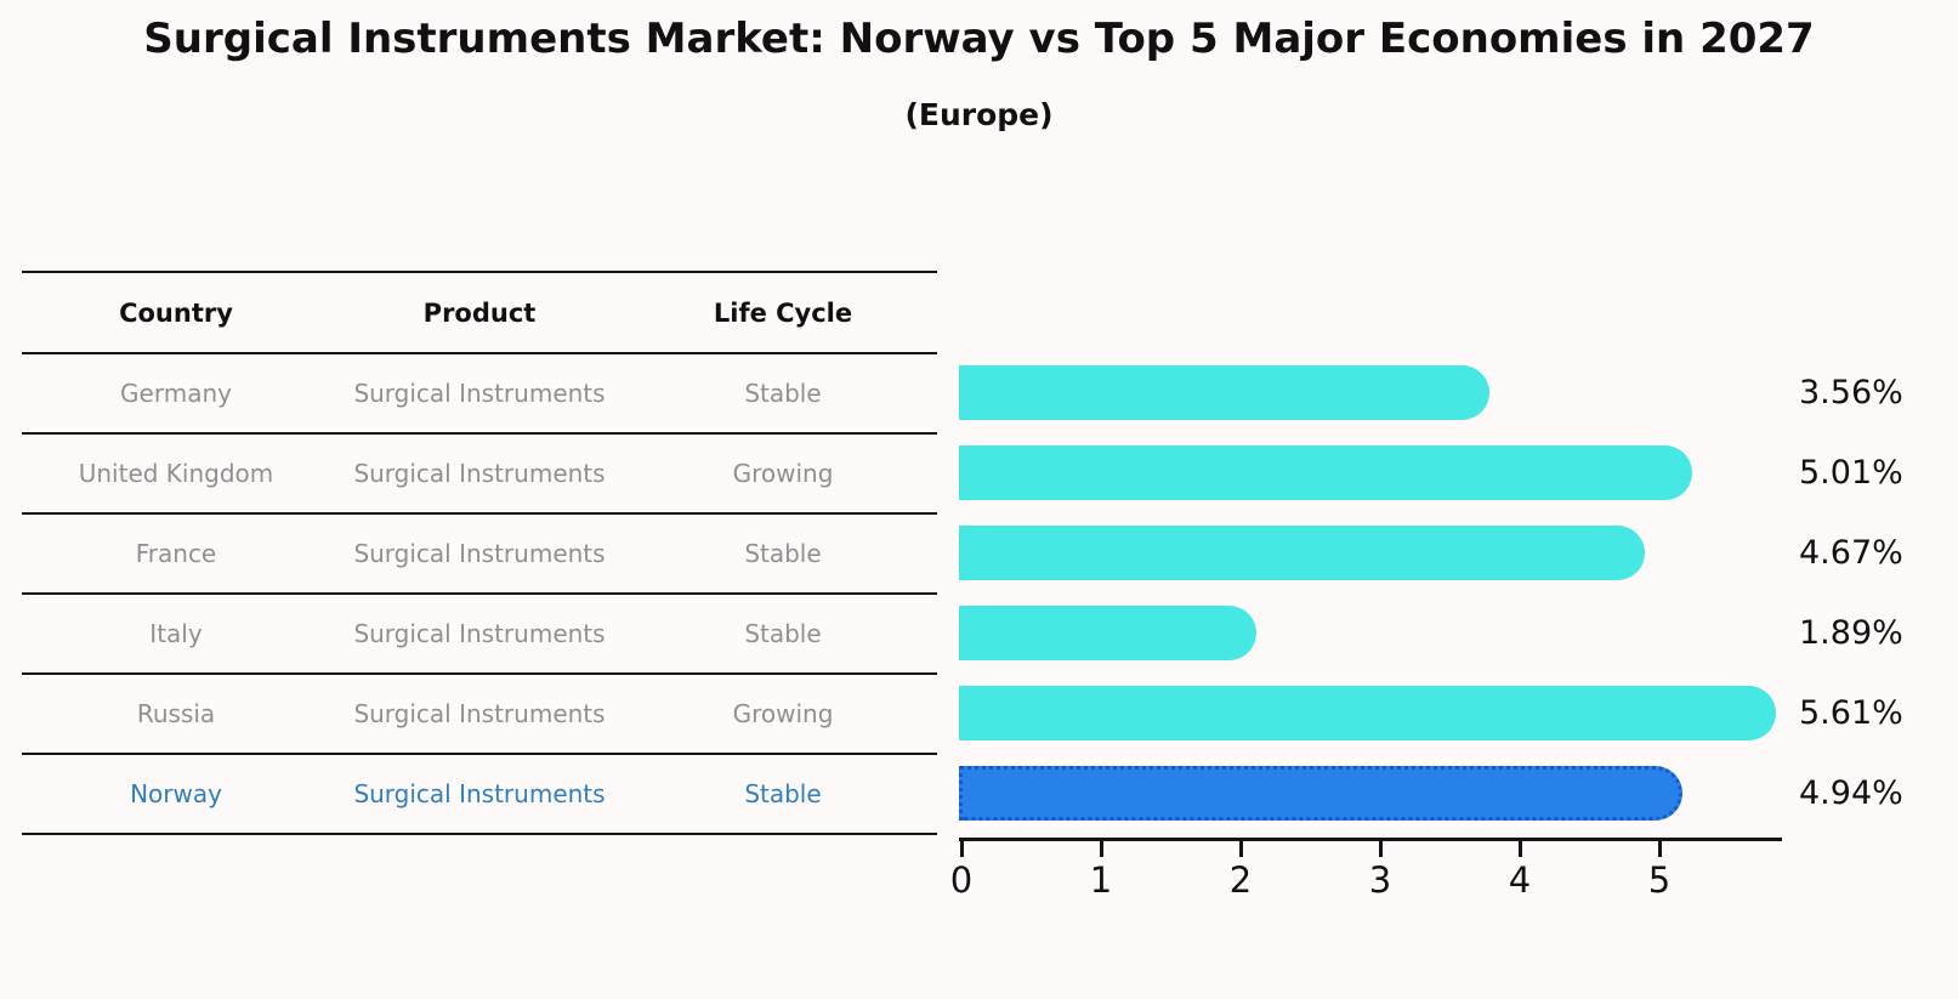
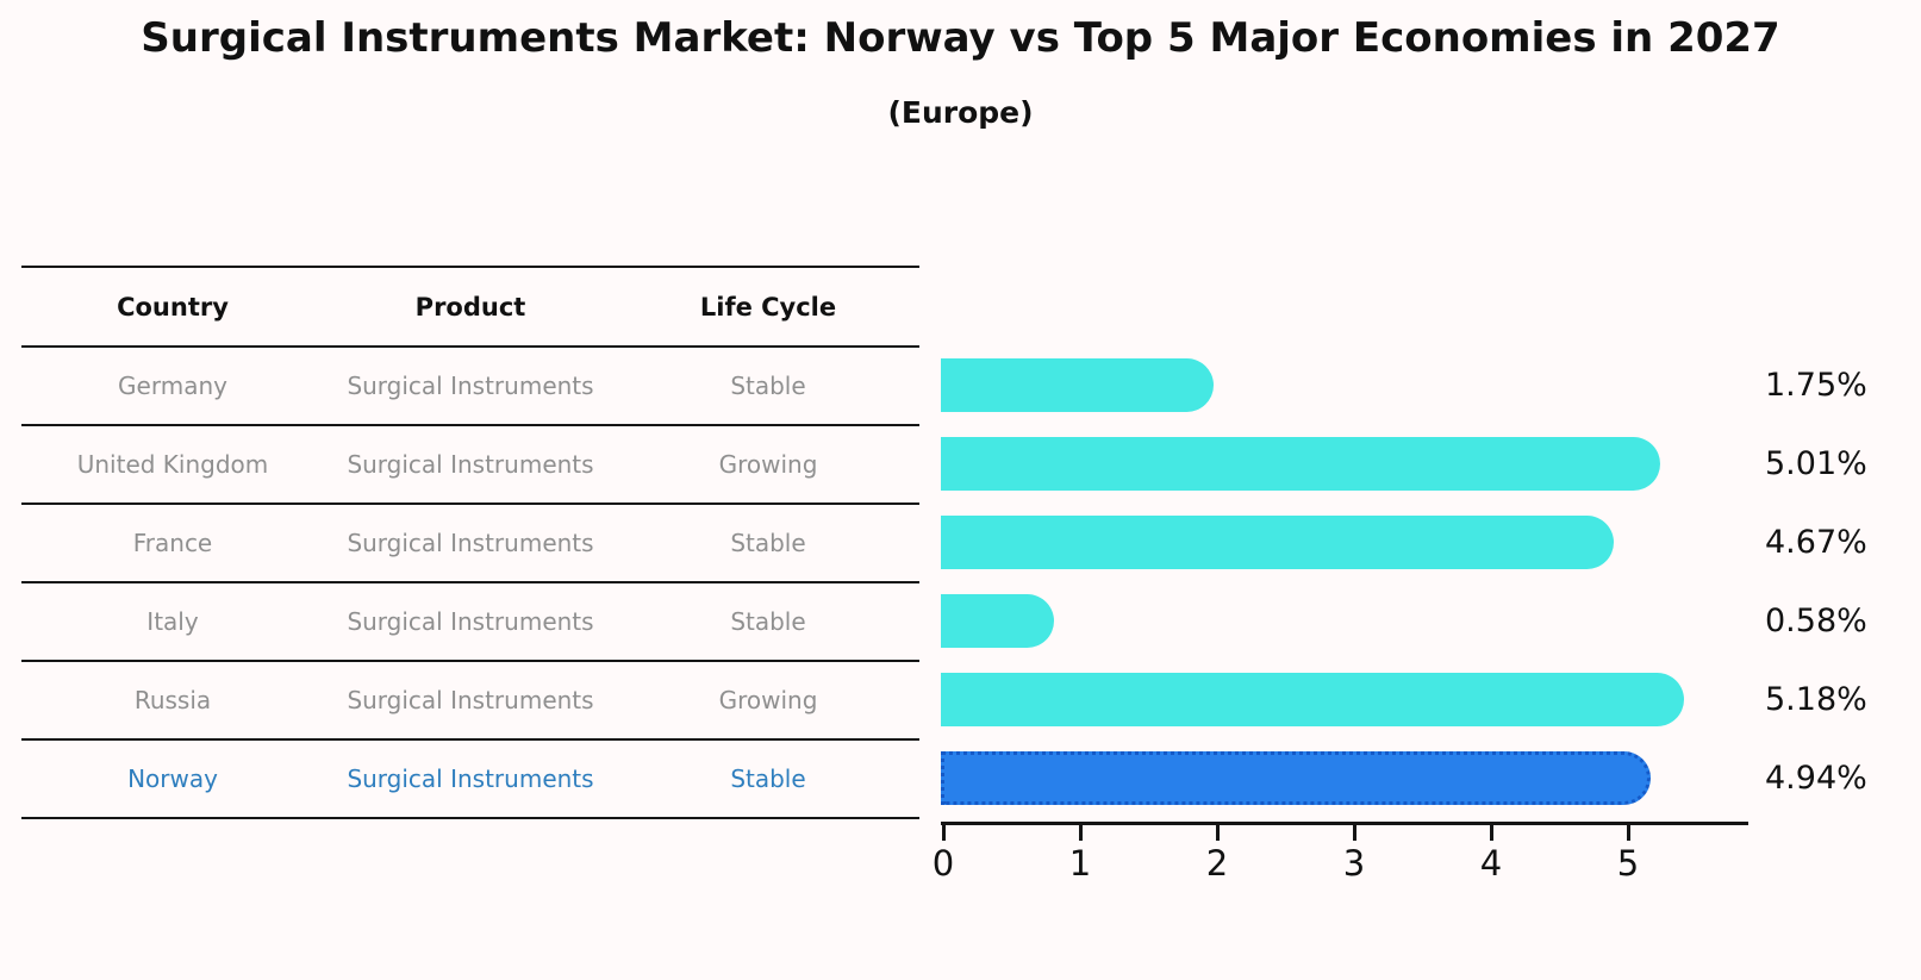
Germany: 3.56% -> 1.75%
Italy: 1.89% -> 0.58%
Russia: 5.61% -> 5.18%
